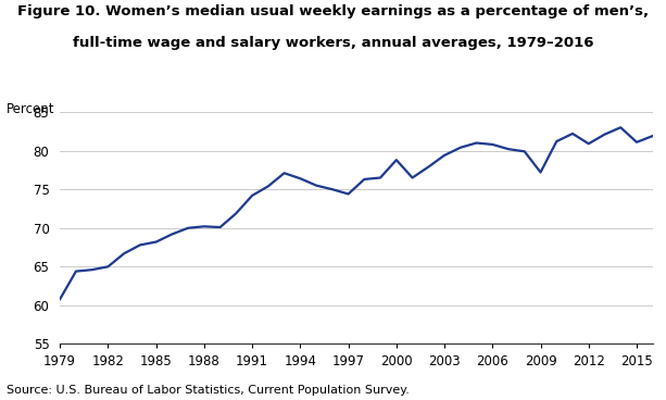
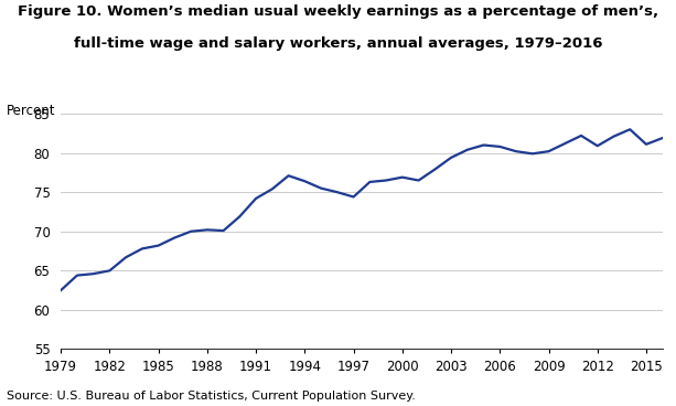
1979: 60.8 -> 62.5
2000: 78.8 -> 76.9
2009: 77.2 -> 80.2
